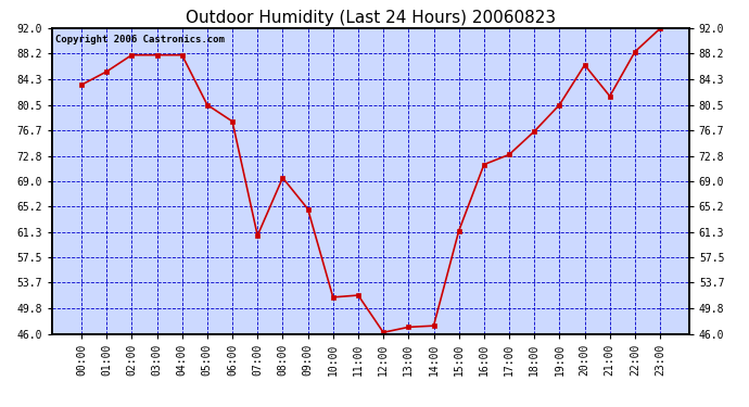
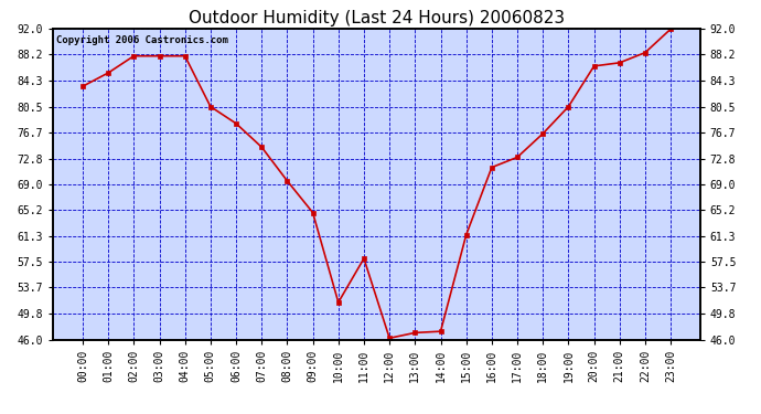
07:00: 60.8 -> 74.5
11:00: 51.8 -> 58.0
21:00: 81.8 -> 87.0
